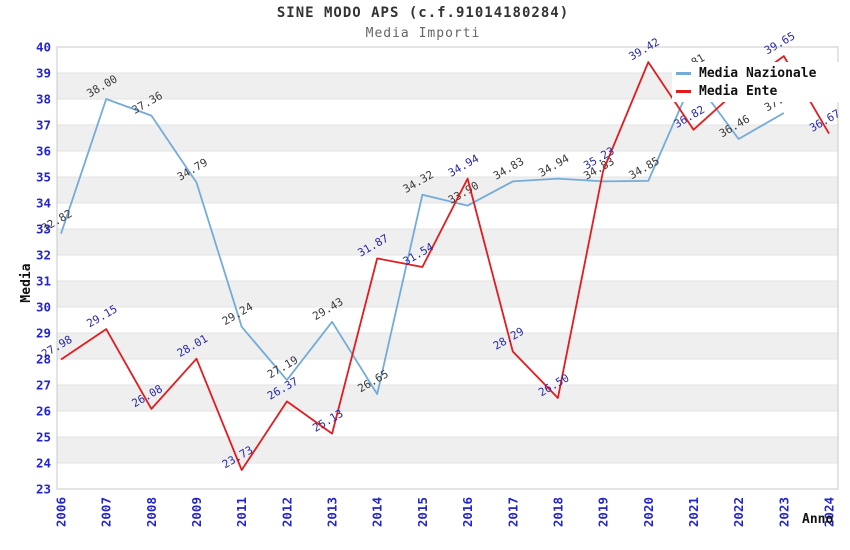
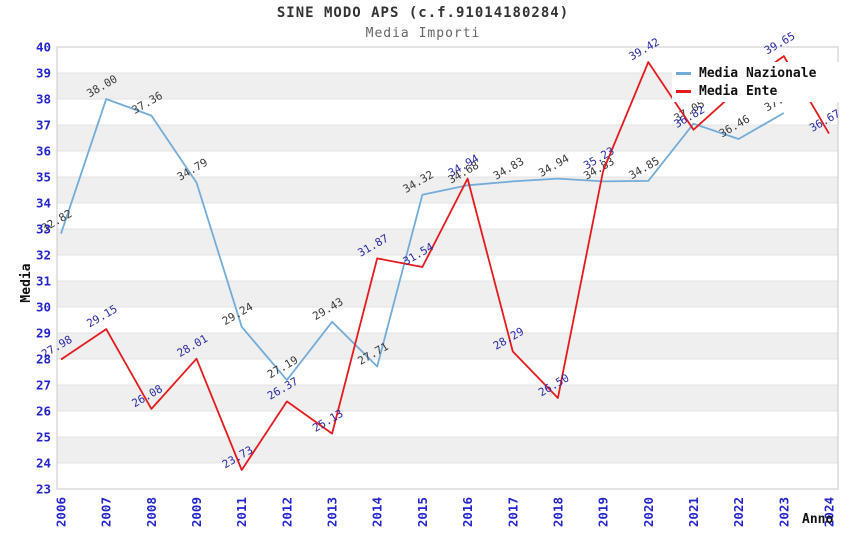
Media Nazionale/2014: 26.65 -> 27.71
Media Nazionale/2016: 33.90 -> 34.68
Media Nazionale/2021: 38.81 -> 37.05
